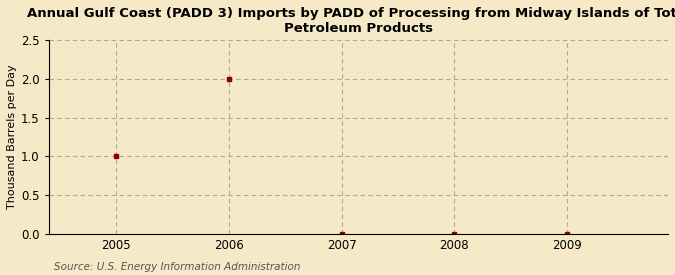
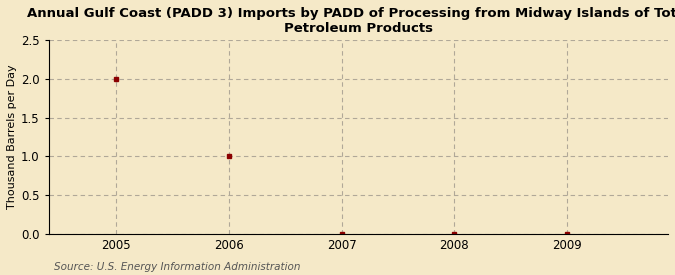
2005: 1 -> 2
2006: 2 -> 1
